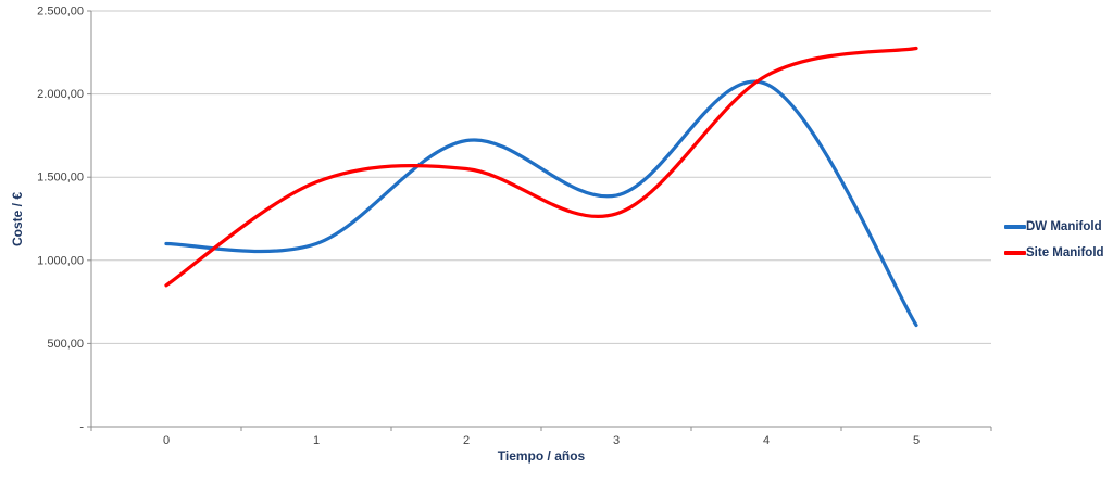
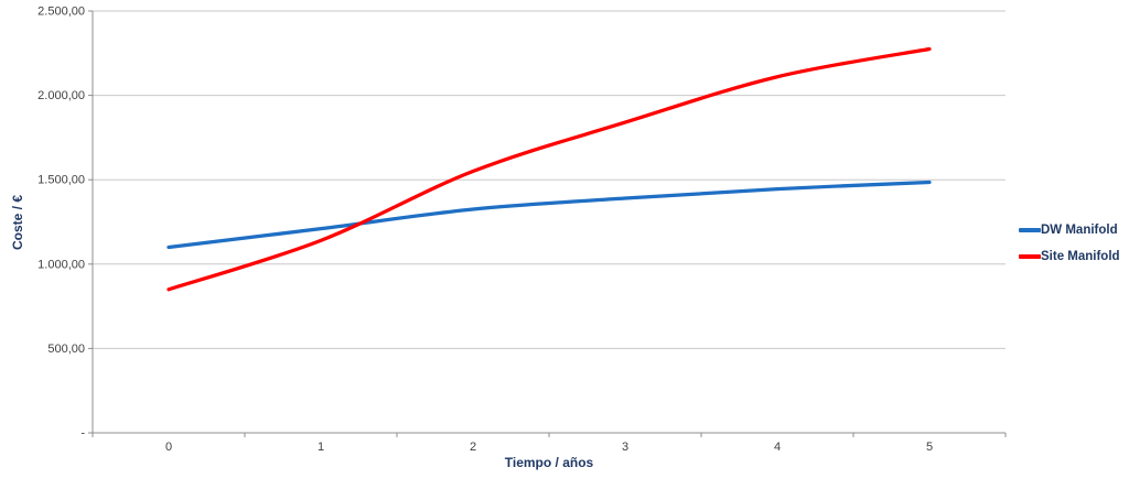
DW Manifold/1: 1100 -> 1210
Site Manifold/1: 1470 -> 1140
DW Manifold/2: 1720 -> 1320
Site Manifold/3: 1280 -> 1840
DW Manifold/4: 2060 -> 1440
DW Manifold/5: 610 -> 1480
